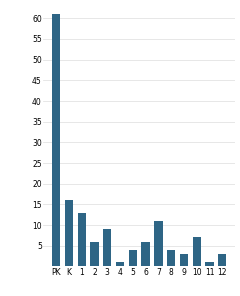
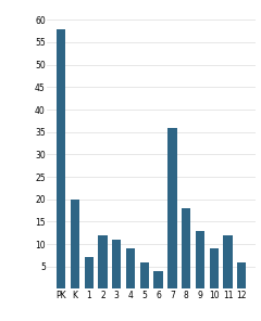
PK: 61 -> 58
K: 16 -> 20
1: 13 -> 7
2: 6 -> 12
3: 9 -> 11
4: 1 -> 9
5: 4 -> 6
6: 6 -> 4
7: 11 -> 36
8: 4 -> 18
9: 3 -> 13
10: 7 -> 9
11: 1 -> 12
12: 3 -> 6
